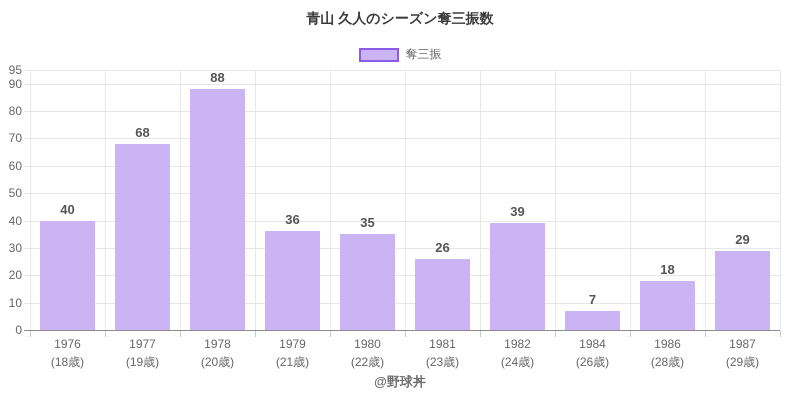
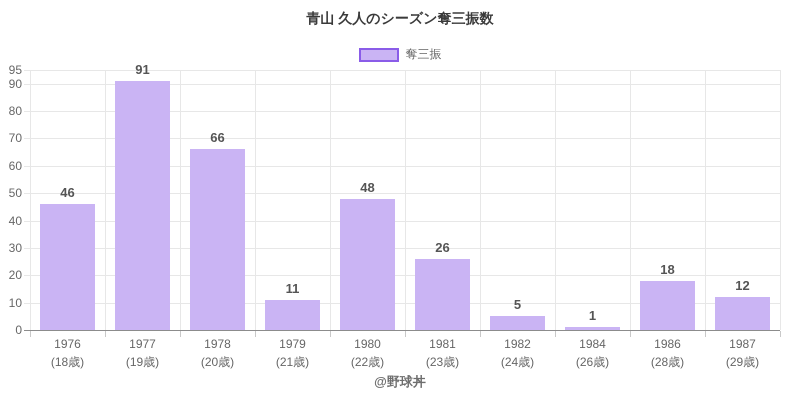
1976: 40 -> 46
1977: 68 -> 91
1978: 88 -> 66
1979: 36 -> 11
1980: 35 -> 48
1982: 39 -> 5
1984: 7 -> 1
1987: 29 -> 12
